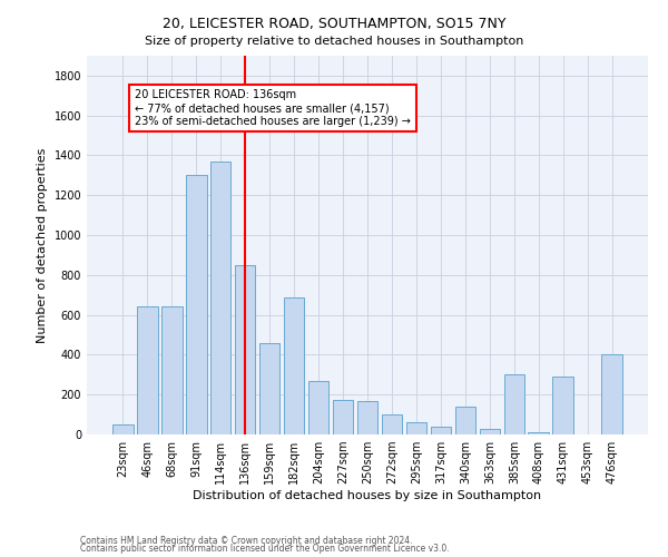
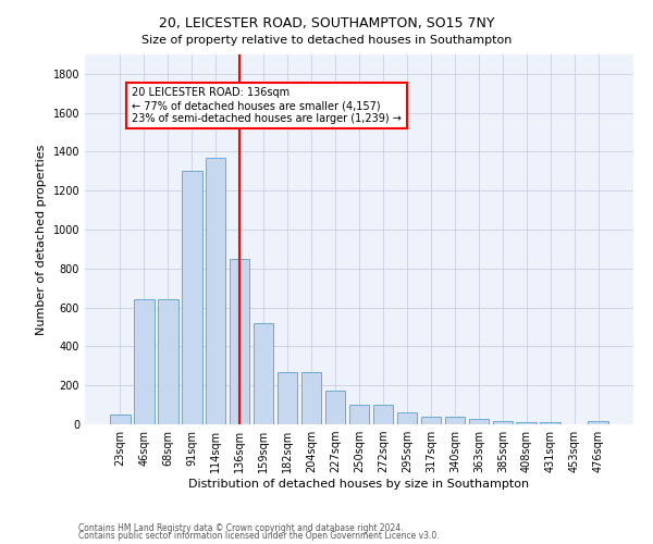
159sqm: 460 -> 520
182sqm: 690 -> 270
250sqm: 170 -> 100
340sqm: 140 -> 40
385sqm: 300 -> 20
431sqm: 290 -> 10
476sqm: 400 -> 20
